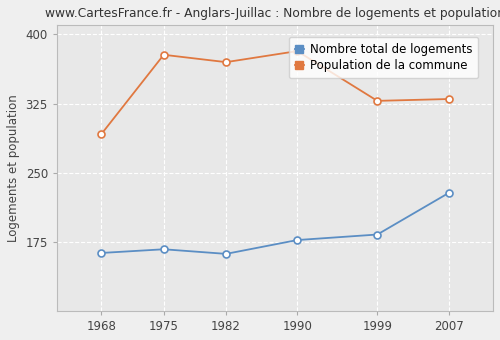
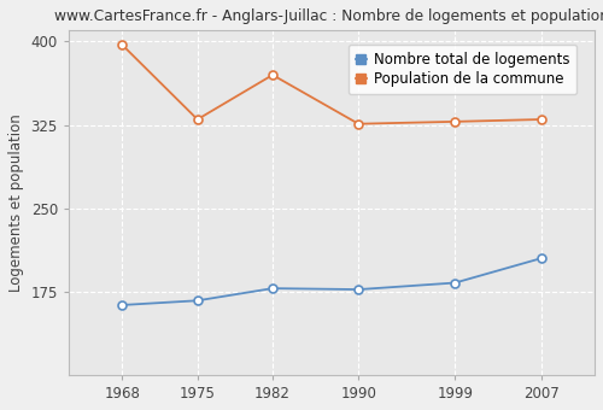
Population de la commune/1968: 292 -> 397
Population de la commune/1975: 378 -> 330
Nombre total de logements/1982: 162 -> 178
Population de la commune/1990: 382 -> 326
Nombre total de logements/2007: 228 -> 205
